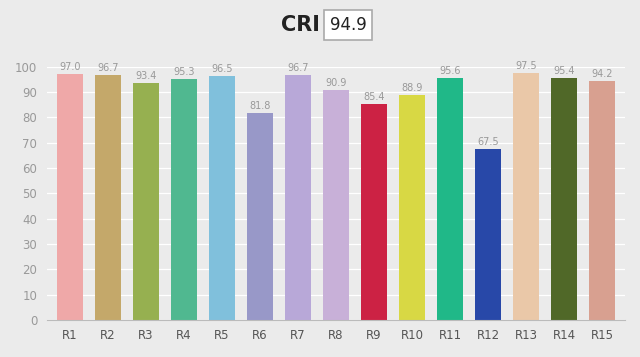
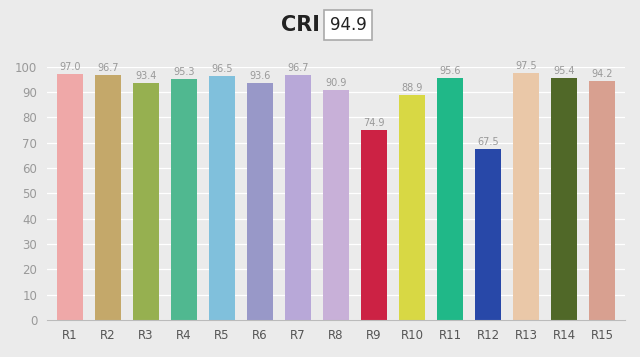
R6: 81.8 -> 93.6
R9: 85.4 -> 74.9
